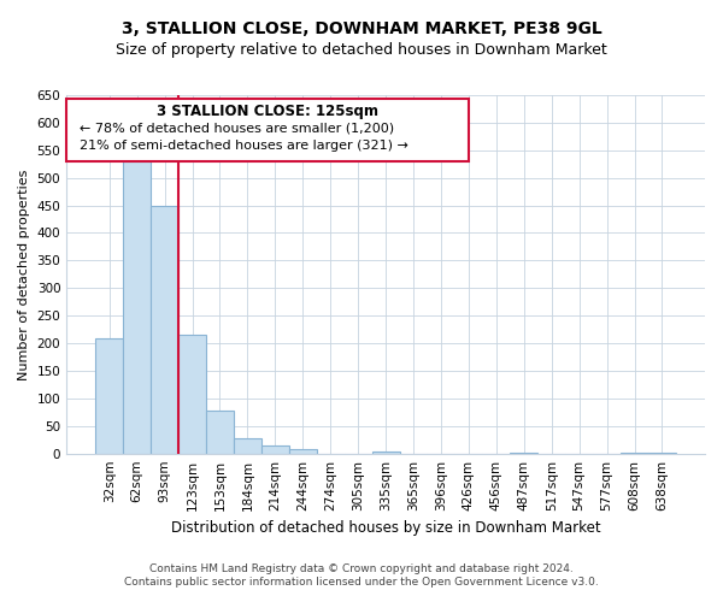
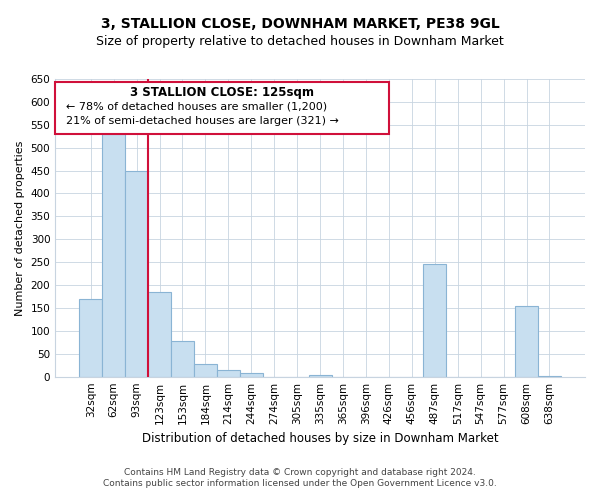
32sqm: 210 -> 170
123sqm: 215 -> 185
487sqm: 1 -> 245
608sqm: 1 -> 155
